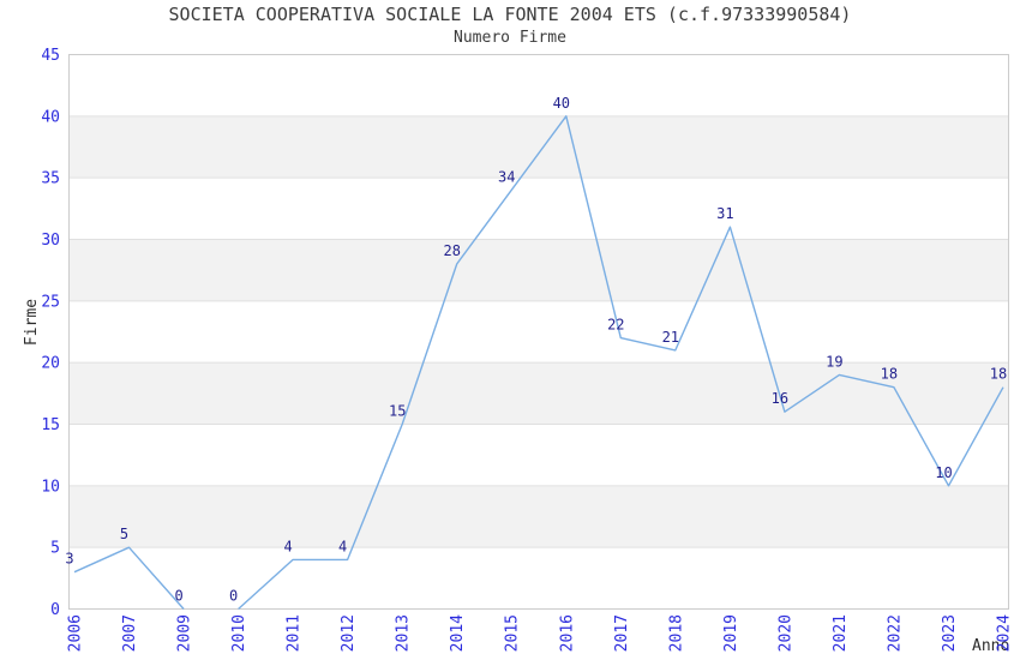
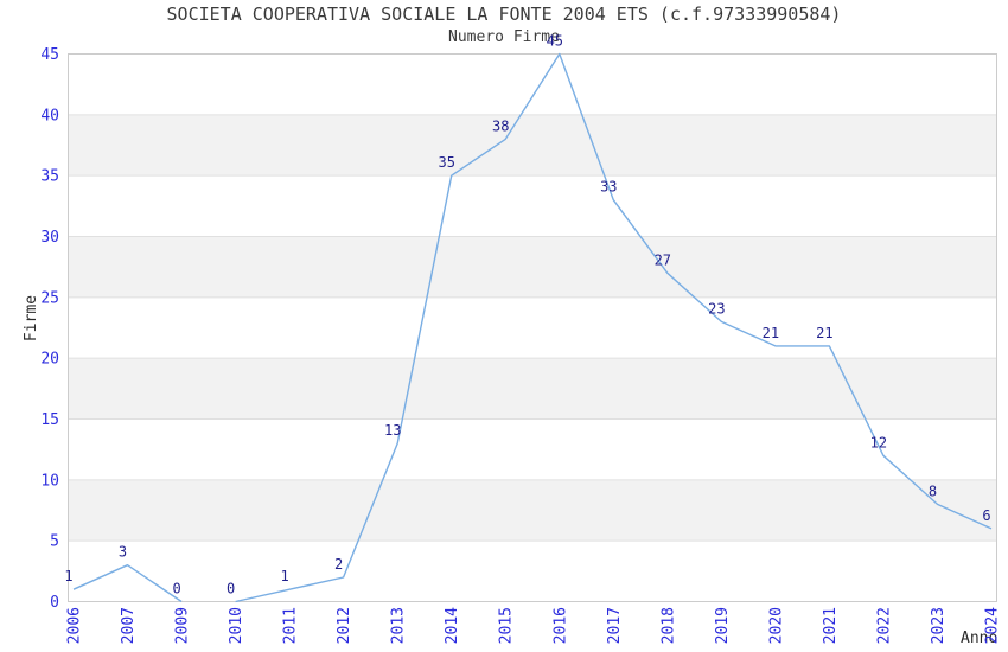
2006: 3 -> 1
2007: 5 -> 3
2011: 4 -> 1
2012: 4 -> 2
2013: 15 -> 13
2014: 28 -> 35
2015: 34 -> 38
2016: 40 -> 45
2017: 22 -> 33
2018: 21 -> 27
2019: 31 -> 23
2020: 16 -> 21
2021: 19 -> 21
2022: 18 -> 12
2023: 10 -> 8
2024: 18 -> 6
